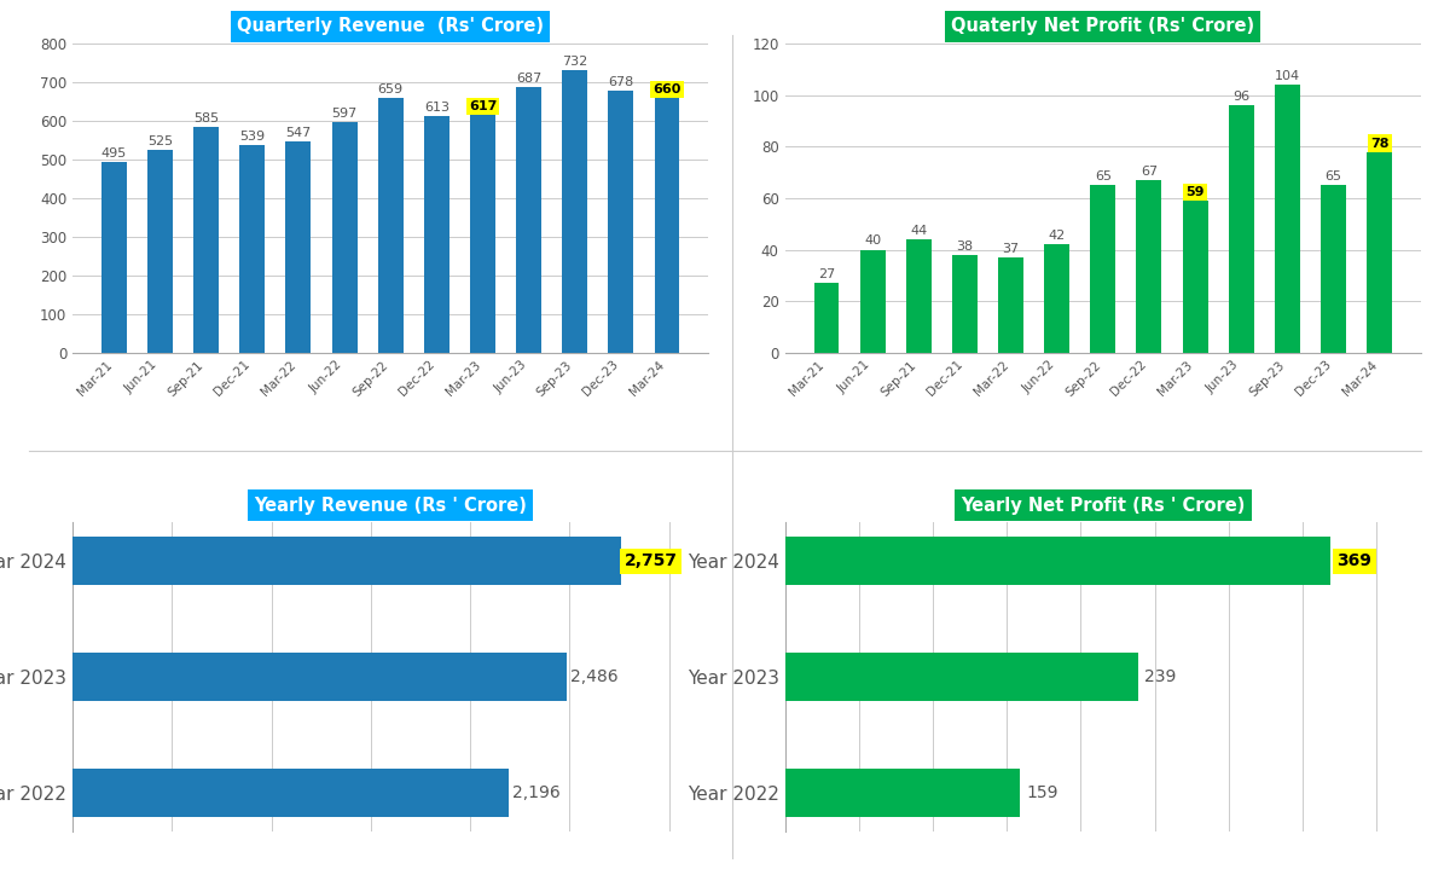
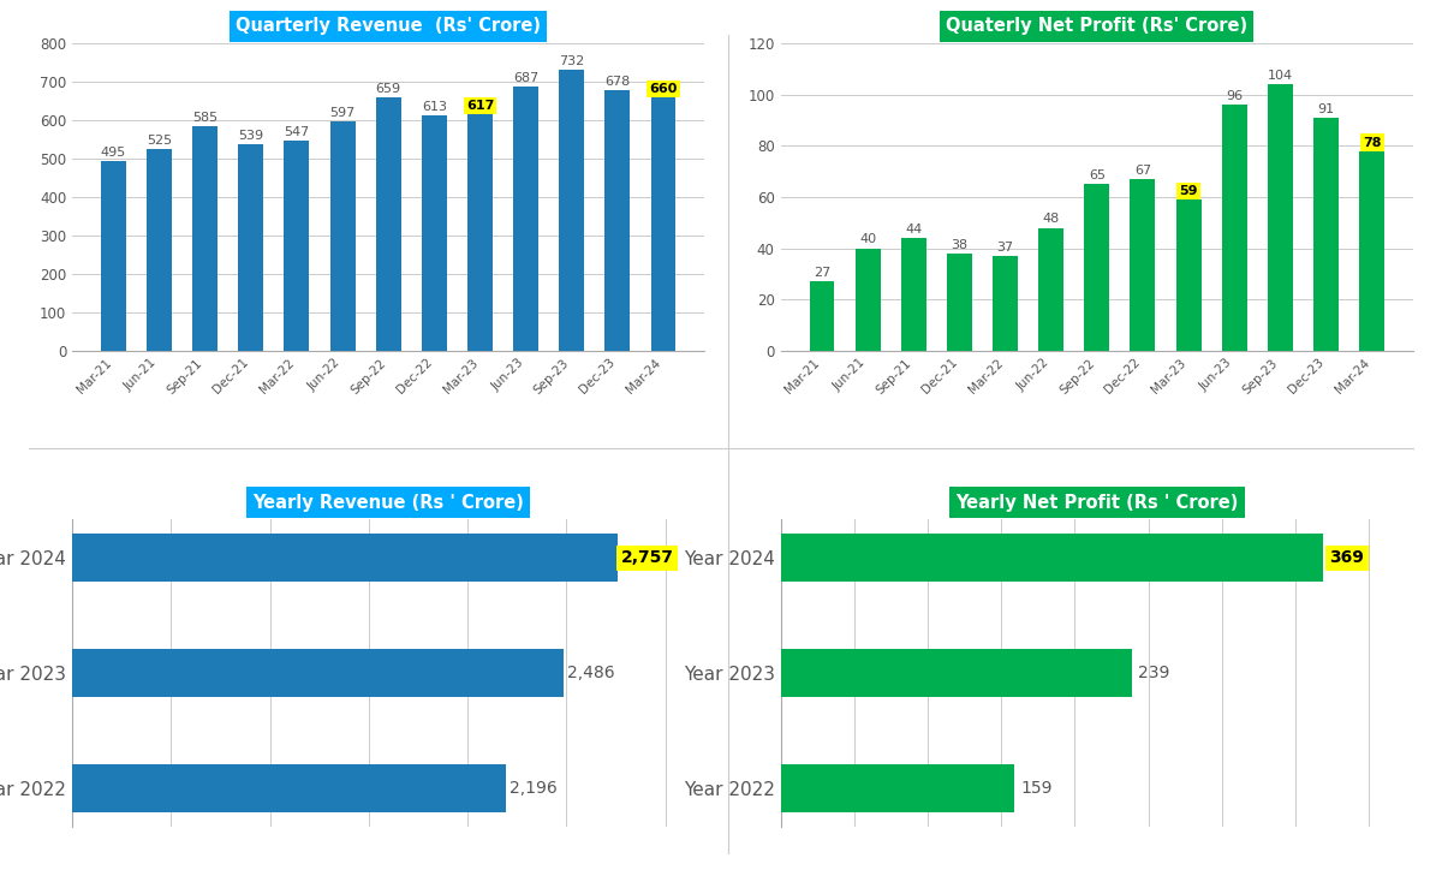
Quaterly Net Profit (Rs' Crore)/Jun-22: 42 -> 48
Quaterly Net Profit (Rs' Crore)/Dec-23: 65 -> 91
